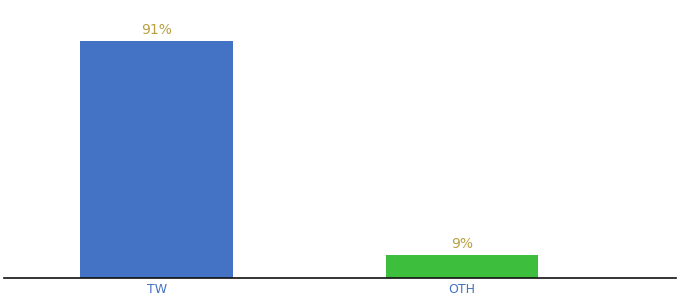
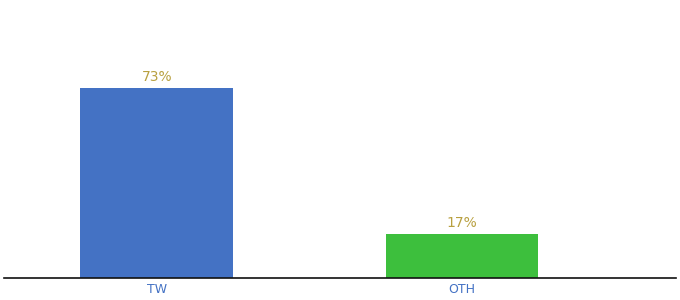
TW: 91% -> 73%
OTH: 9% -> 17%
